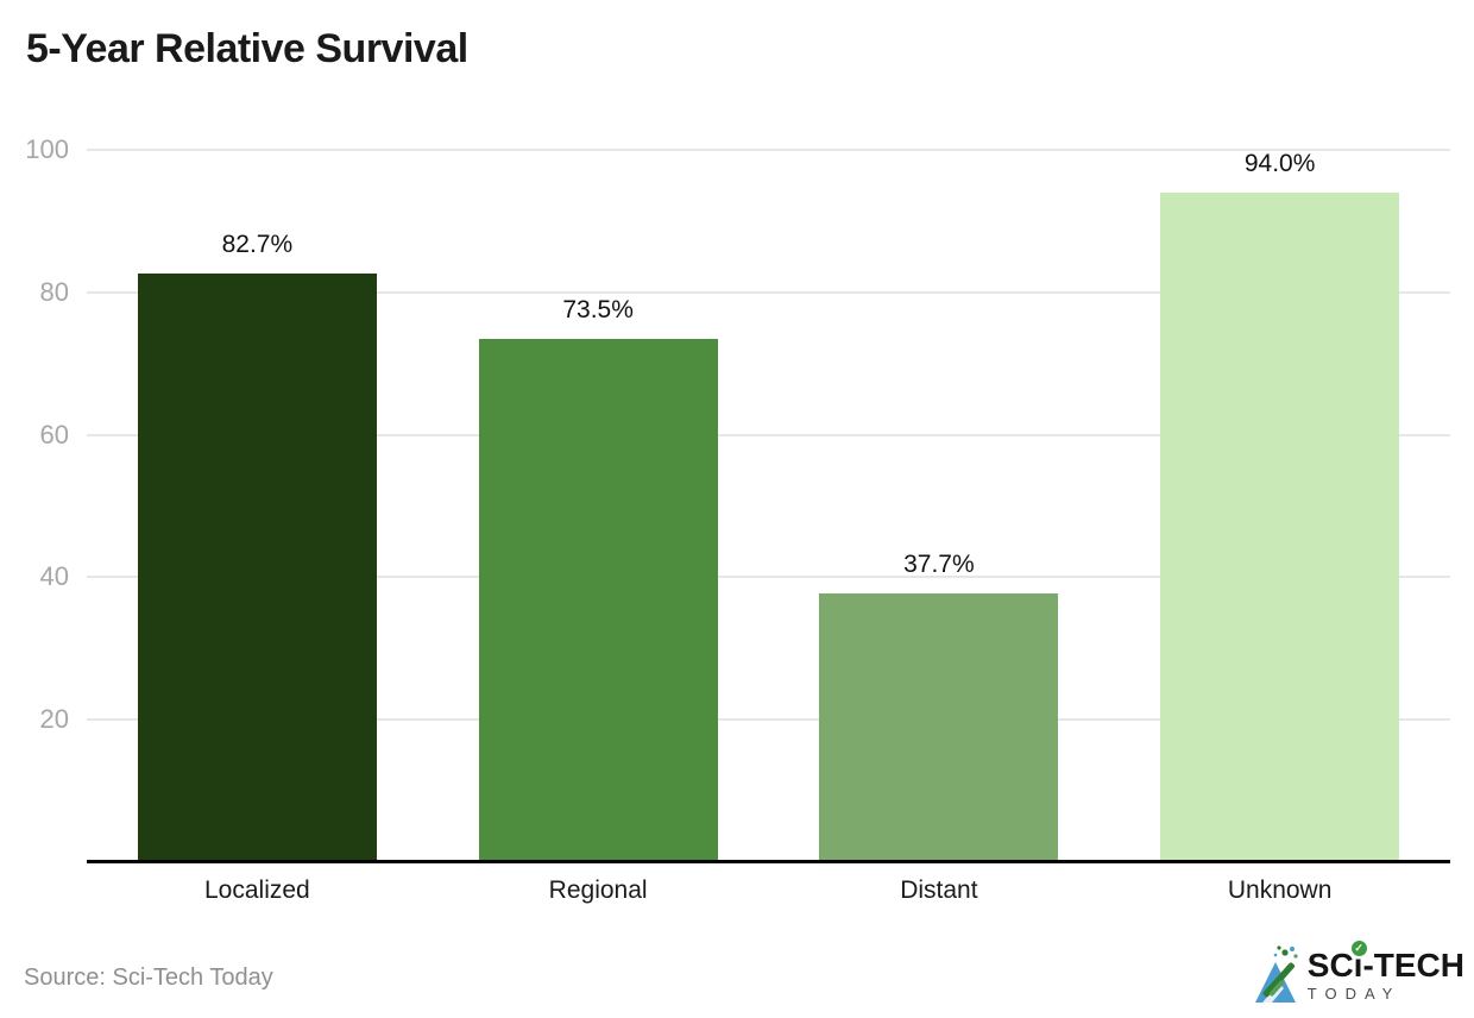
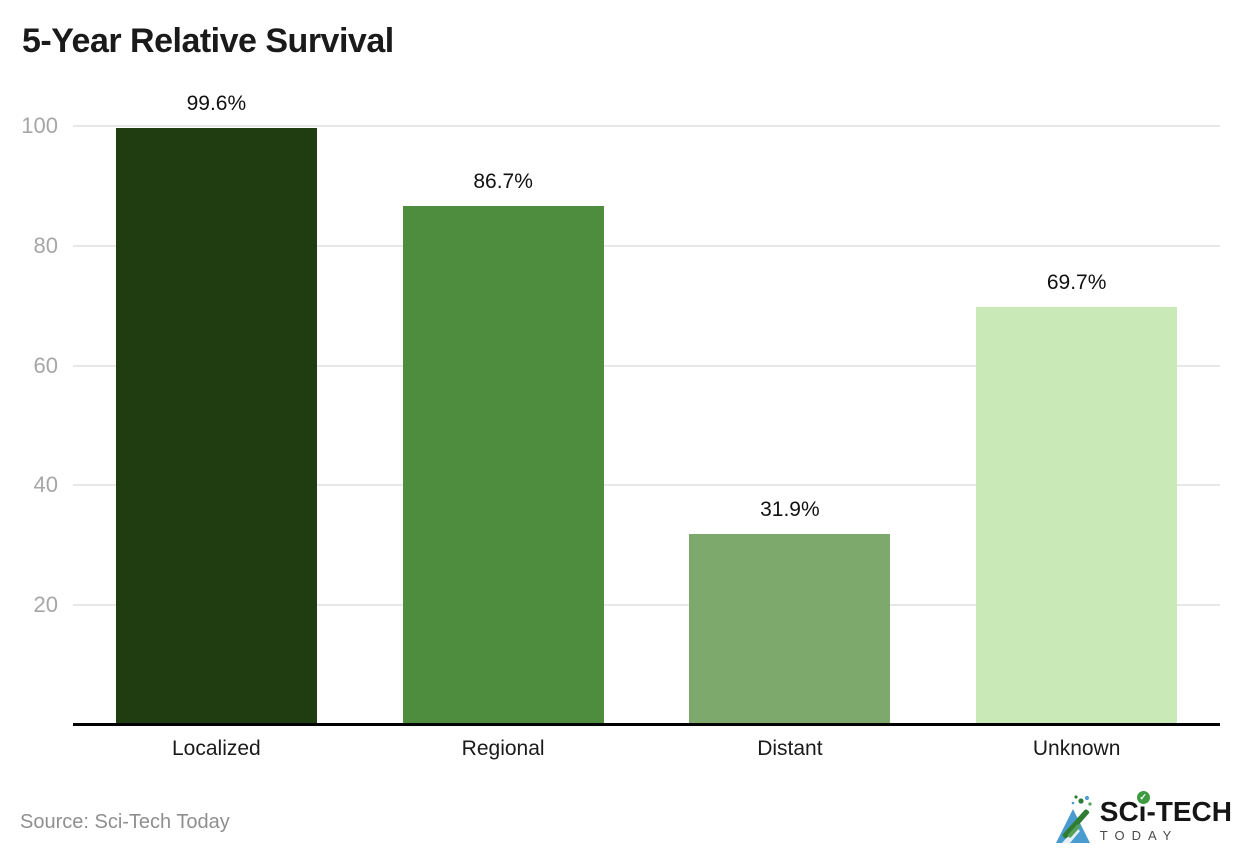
Localized: 82.7% -> 99.6%
Regional: 73.5% -> 86.7%
Distant: 37.7% -> 31.9%
Unknown: 94.0% -> 69.7%
